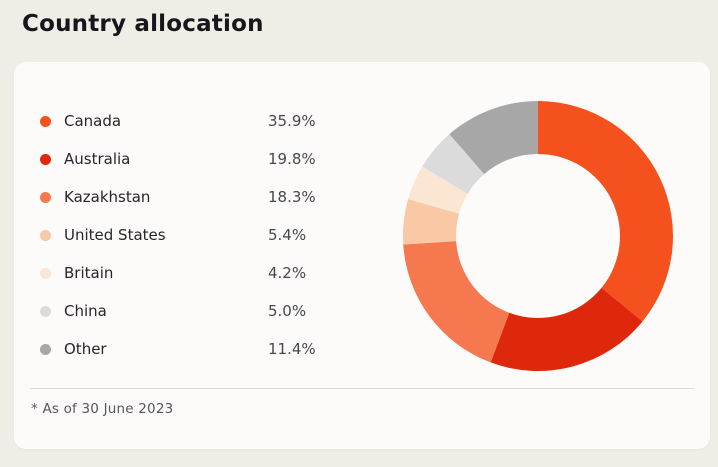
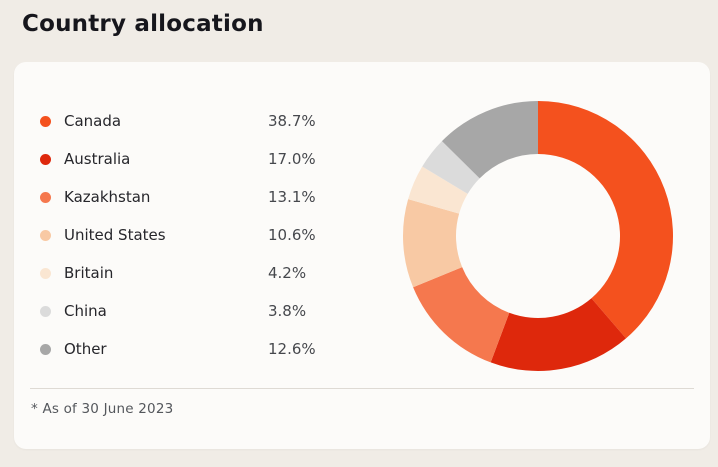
Canada: 35.9% -> 38.7%
Australia: 19.8% -> 17.0%
Kazakhstan: 18.3% -> 13.1%
United States: 5.4% -> 10.6%
China: 5.0% -> 3.8%
Other: 11.4% -> 12.6%
